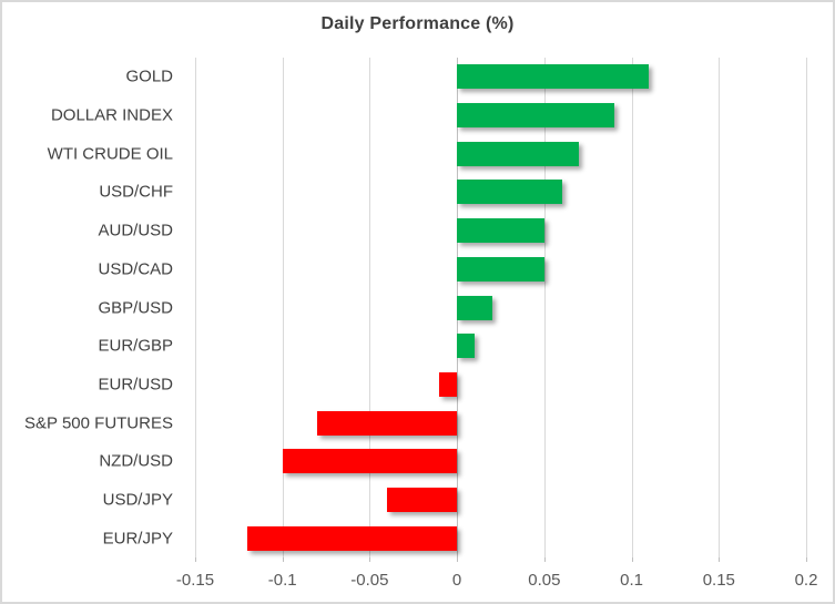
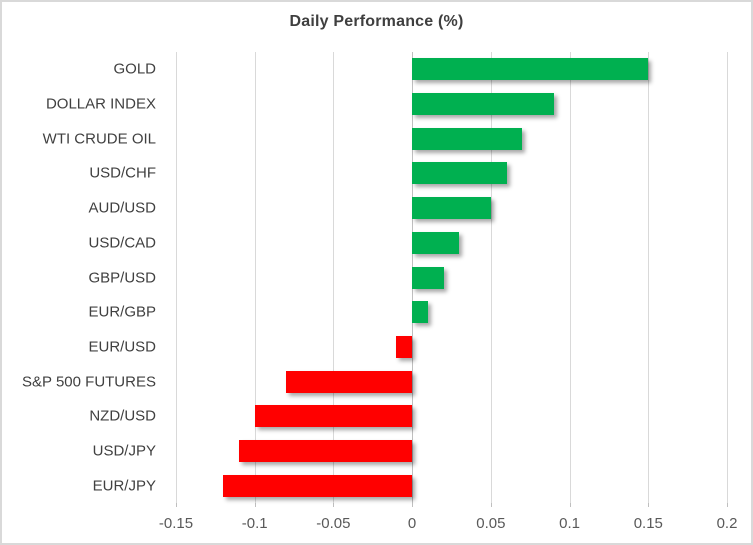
GOLD: 0.11 -> 0.15
USD/CAD: 0.05 -> 0.03
USD/JPY: -0.04 -> -0.11
